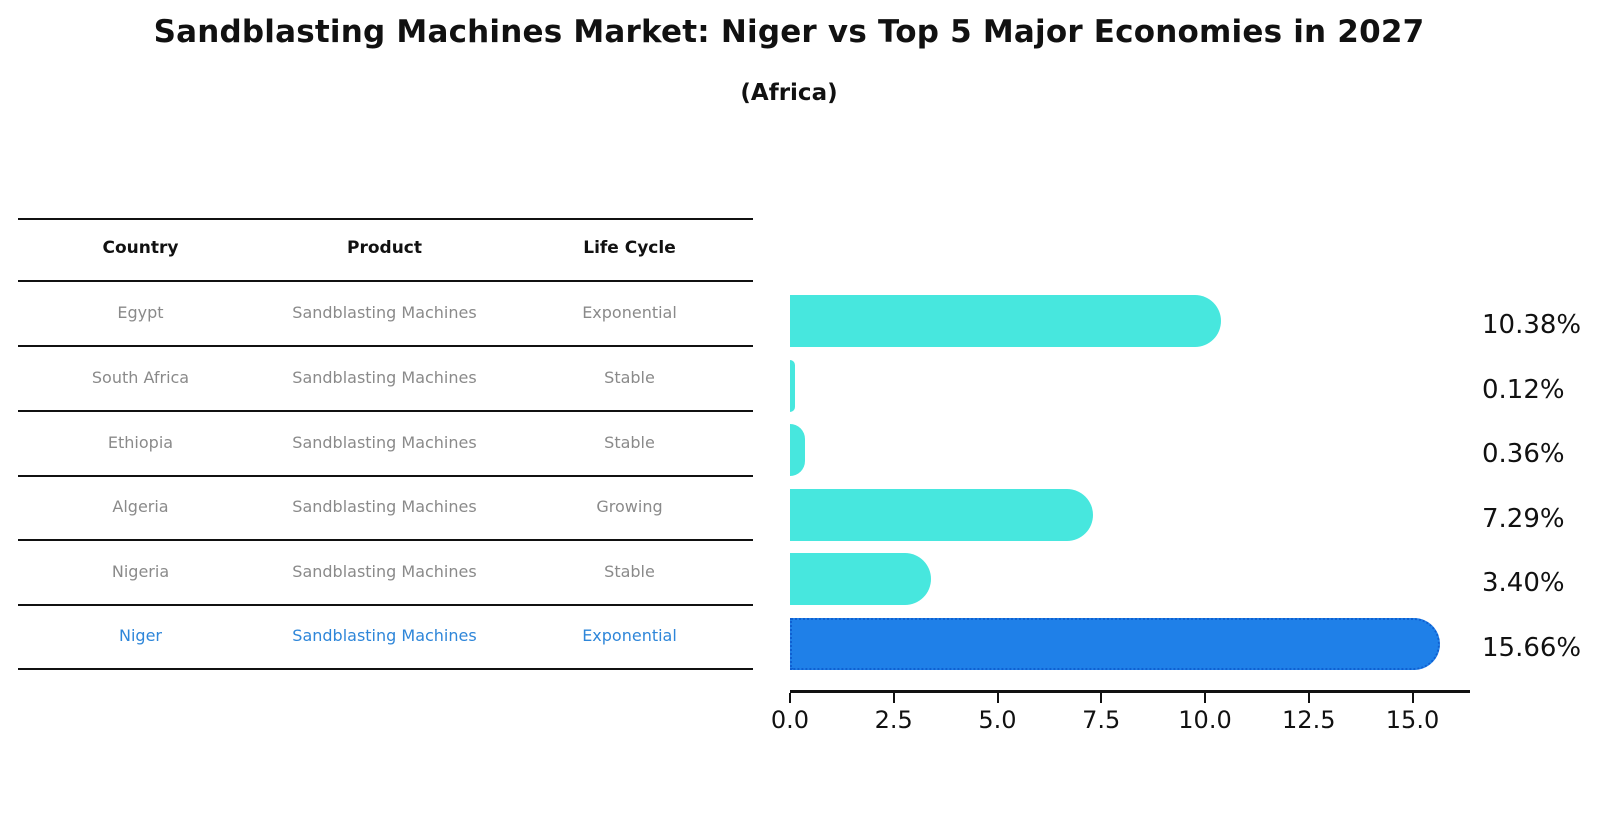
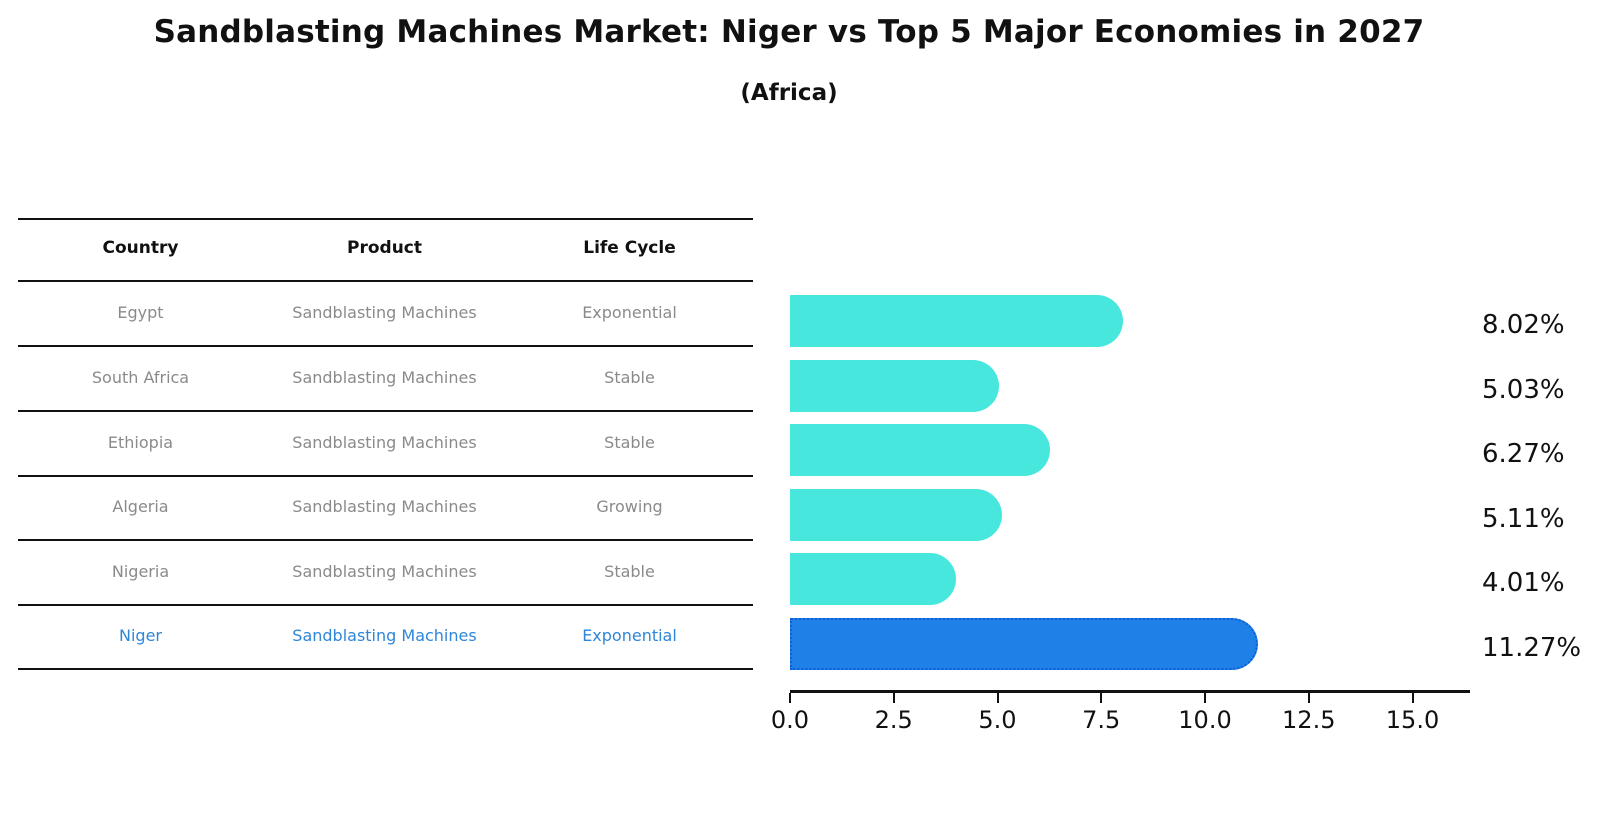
Egypt: 10.38% -> 8.02%
South Africa: 0.12% -> 5.03%
Ethiopia: 0.36% -> 6.27%
Algeria: 7.29% -> 5.11%
Nigeria: 3.40% -> 4.01%
Niger: 15.66% -> 11.27%
